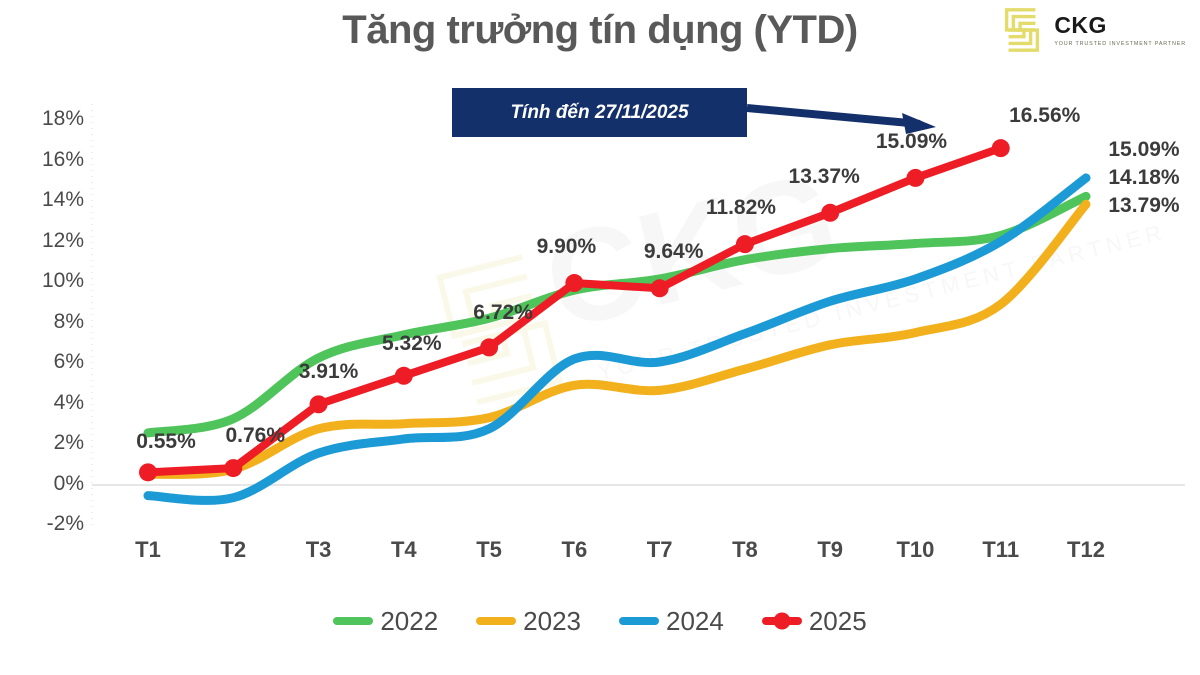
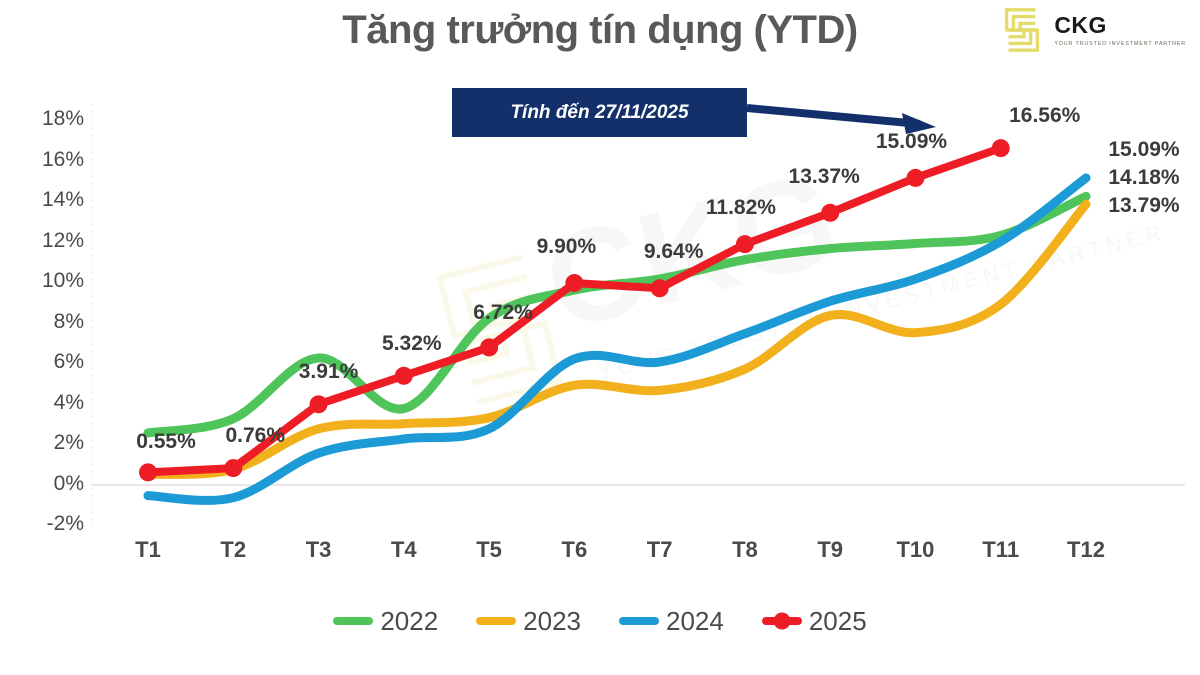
2022/T4: 7.3% -> 3.7%
2023/T9: 6.8% -> 8.3%
